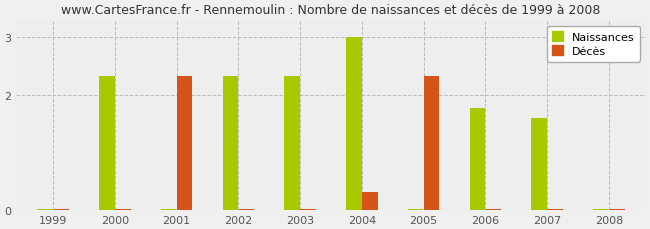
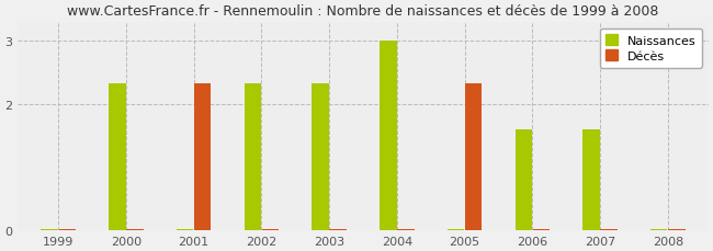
Décès/2004: 0.32 -> 0.02
Naissances/2006: 1.78 -> 1.60
